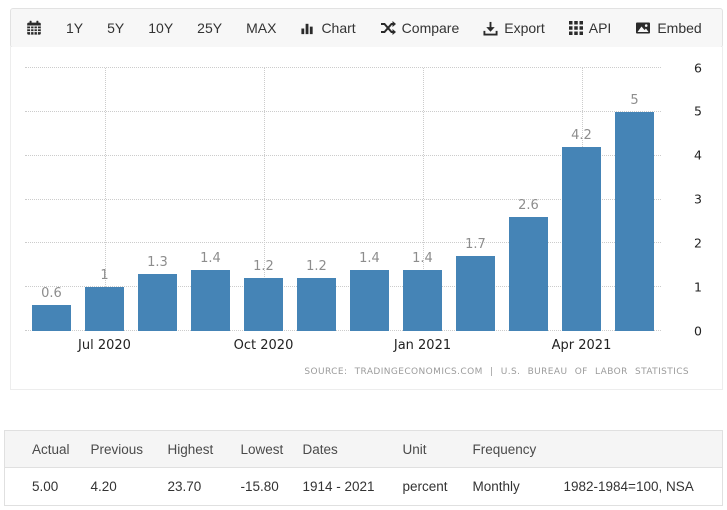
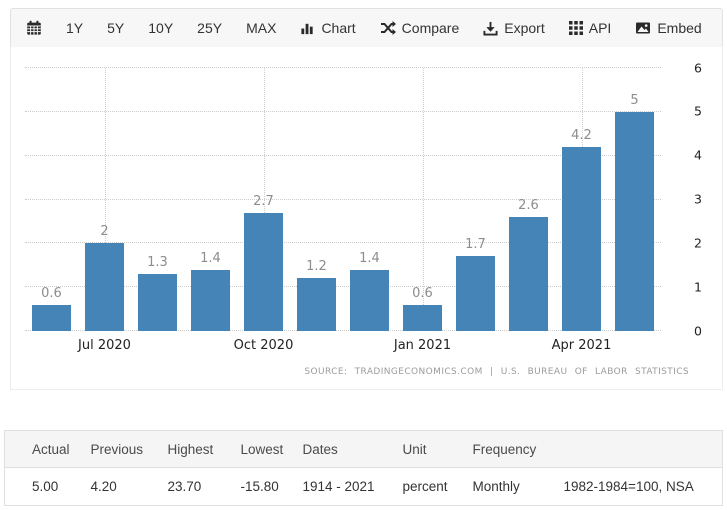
Jul 2020: 1 -> 2
Oct 2020: 1.2 -> 2.7
Jan 2021: 1.4 -> 0.6
